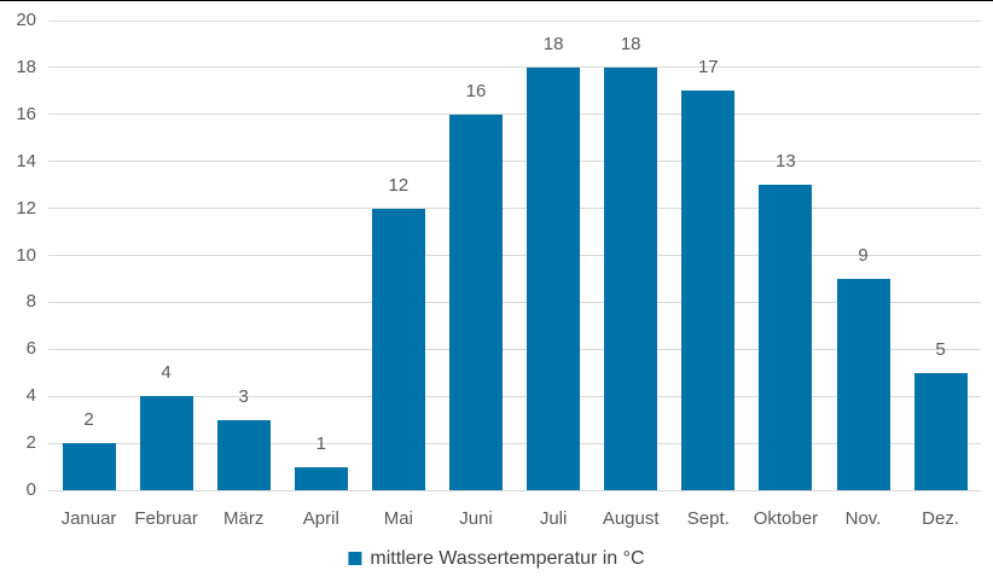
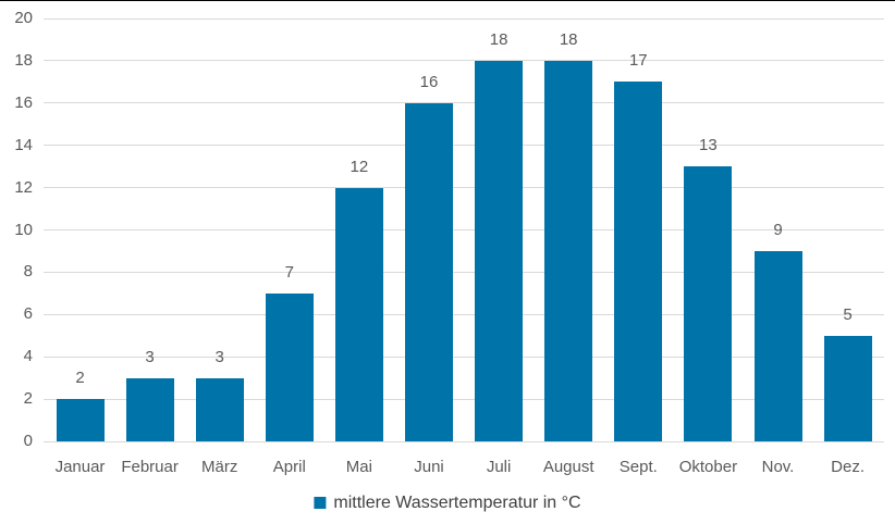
Februar: 4 -> 3
April: 1 -> 7
